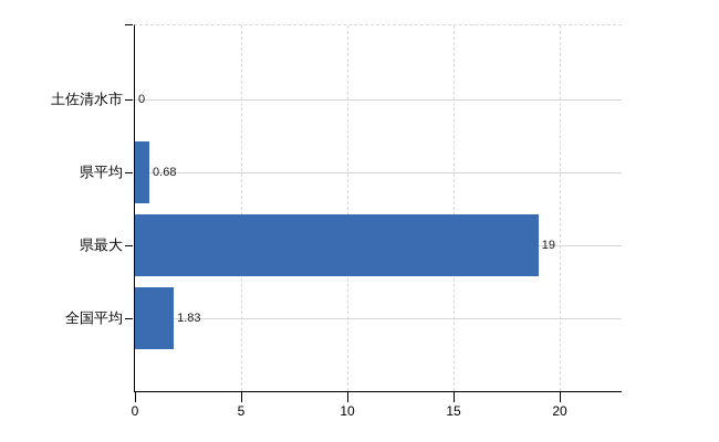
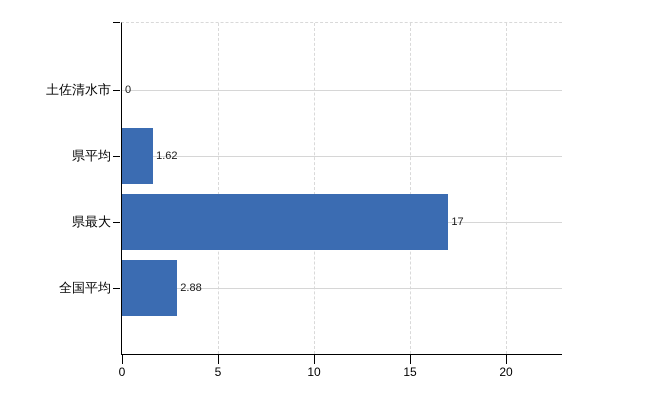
県平均: 0.68 -> 1.62
県最大: 19 -> 17
全国平均: 1.83 -> 2.88
